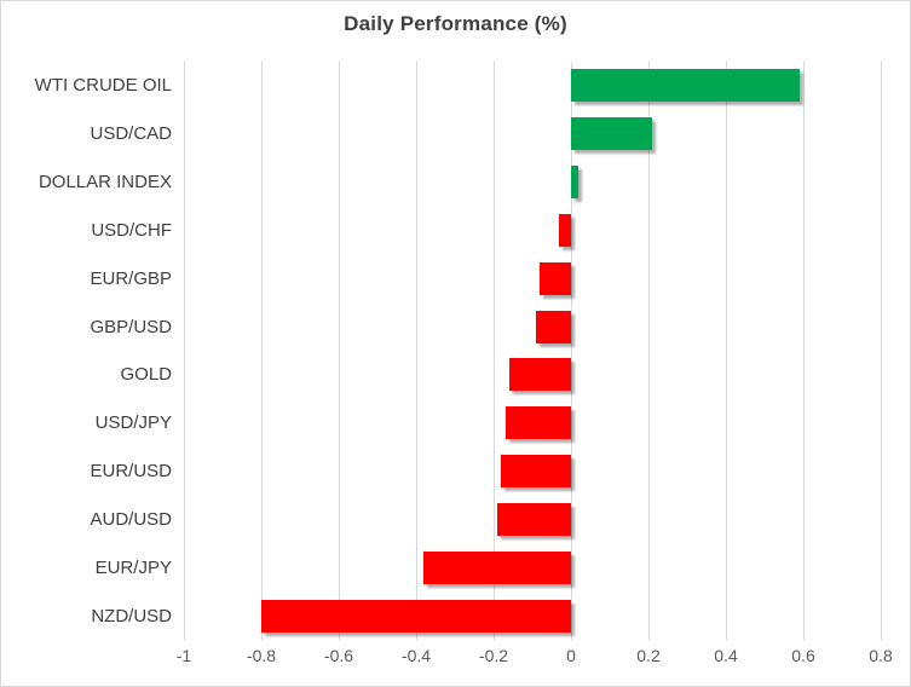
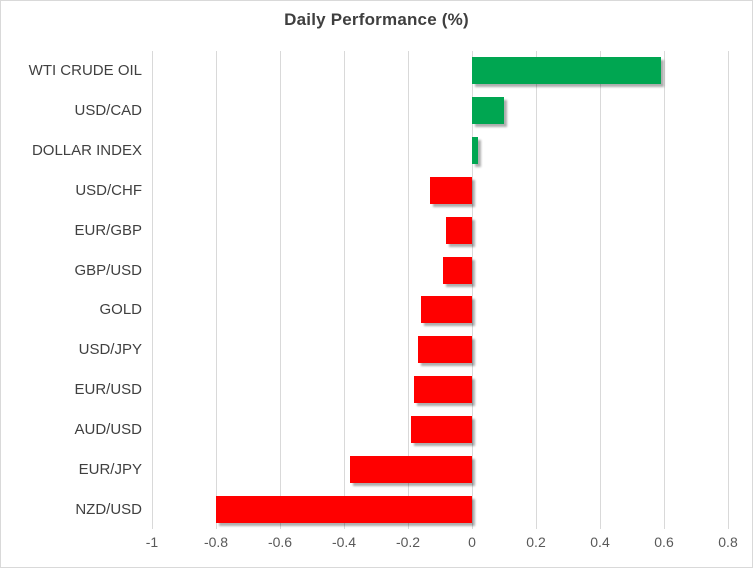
USD/CAD: 0.21 -> 0.10
USD/CHF: -0.03 -> -0.13
